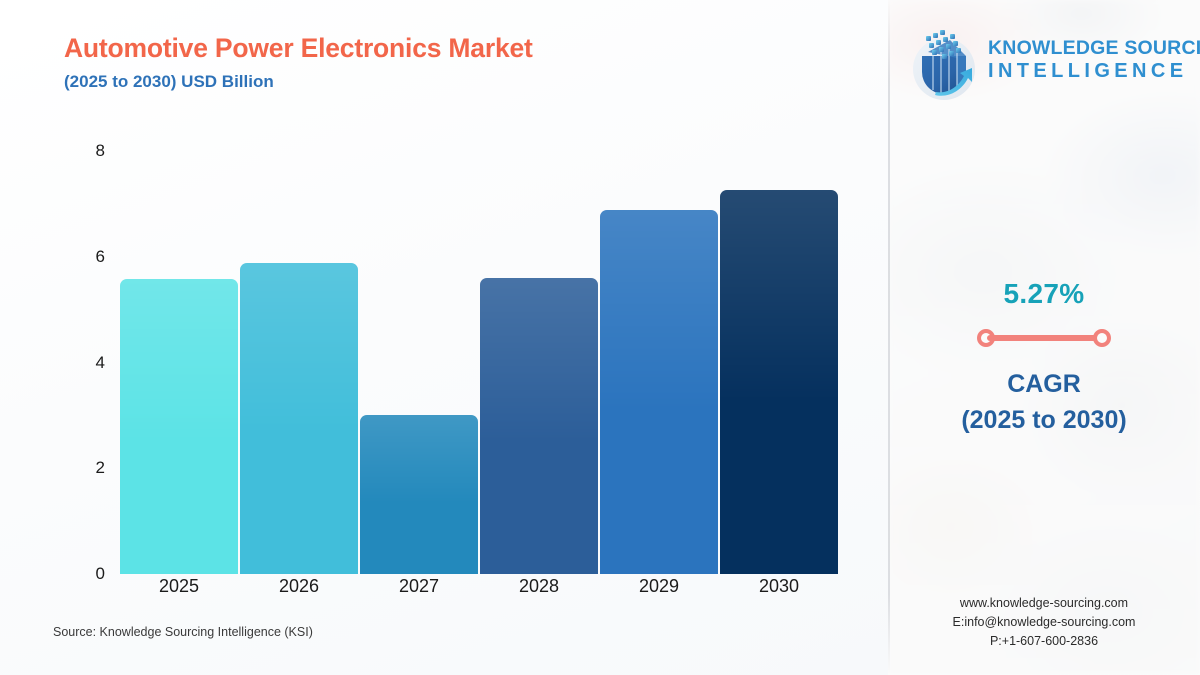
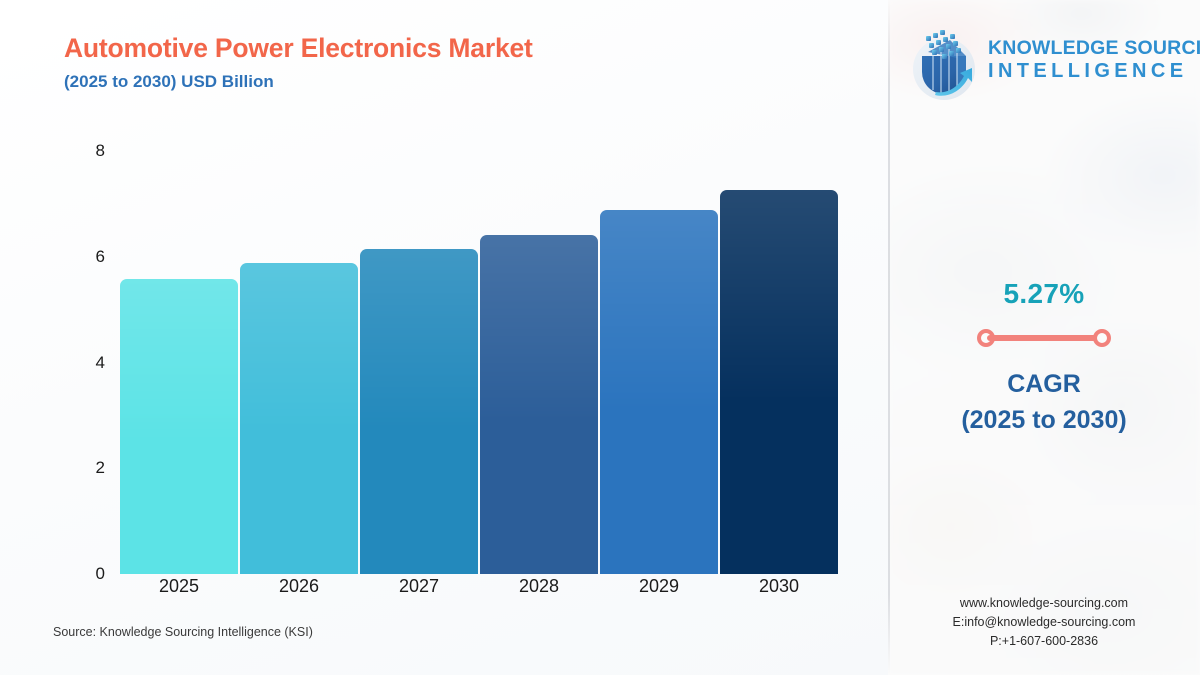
2027: 3.0 -> 6.2
2028: 5.6 -> 6.4
